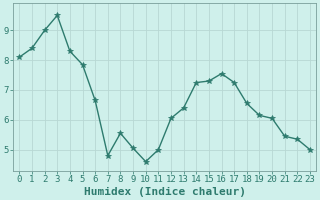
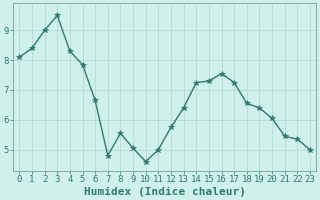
12: 6.05 -> 5.75
19: 6.15 -> 6.40
